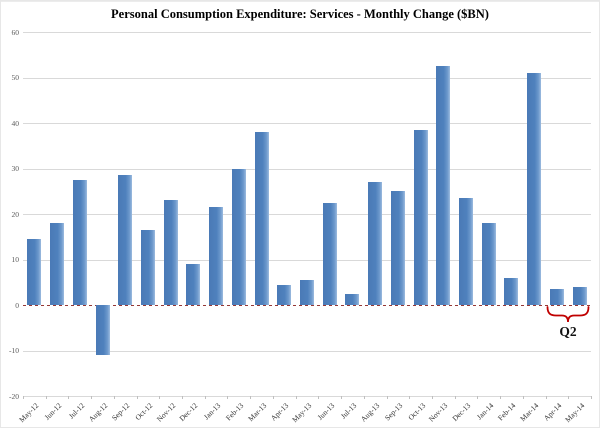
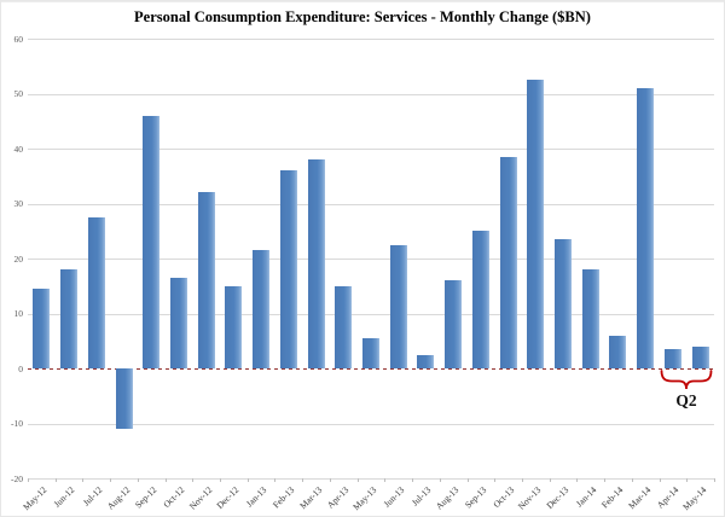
Sep-12: 28 -> 46
Nov-12: 23 -> 32
Dec-12: 9 -> 15
Feb-13: 30 -> 36
Apr-13: 4 -> 15
Aug-13: 27 -> 16
